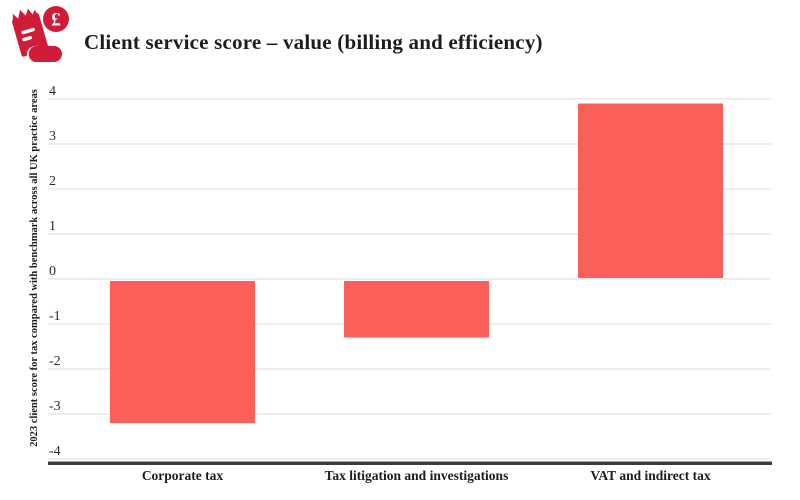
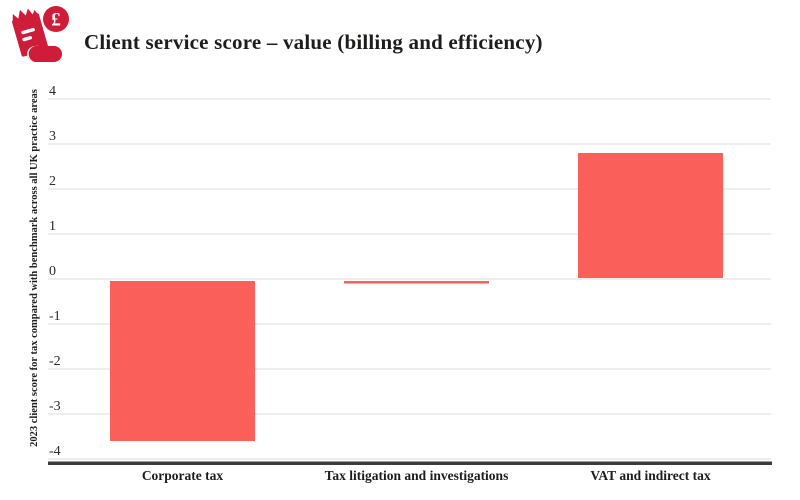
Corporate tax: -3.2 -> -3.6
Tax litigation and investigations: -1.3 -> -0.1
VAT and indirect tax: 3.9 -> 2.8
